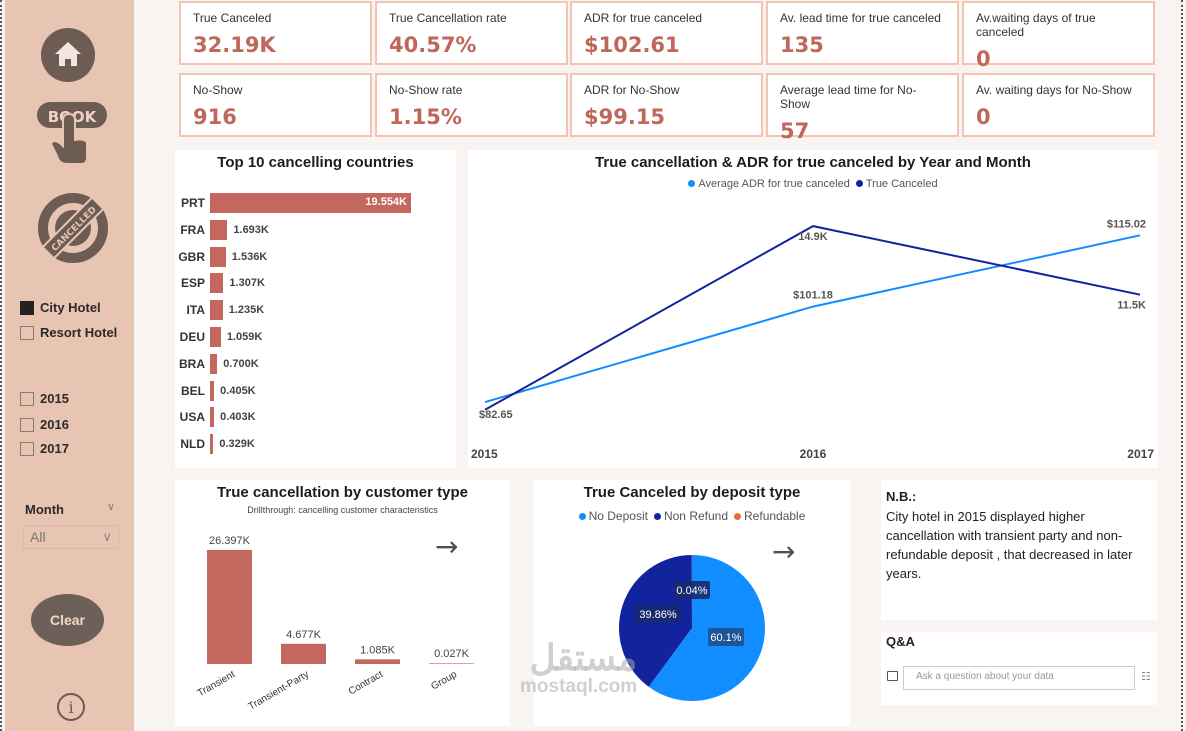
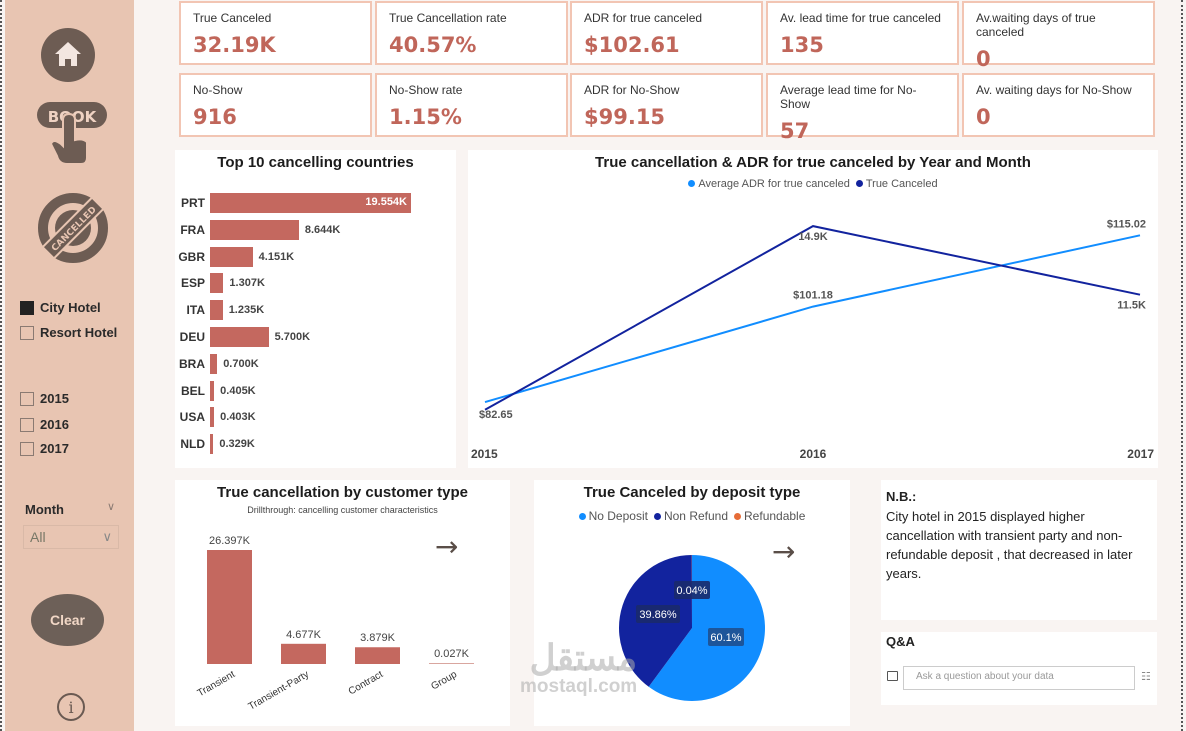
Top 10 cancelling countries/FRA: 1.693K -> 8.644K
Top 10 cancelling countries/GBR: 1.536K -> 4.151K
Top 10 cancelling countries/DEU: 1.059K -> 5.700K
True cancellation by customer type/Contract: 1.085K -> 3.879K
